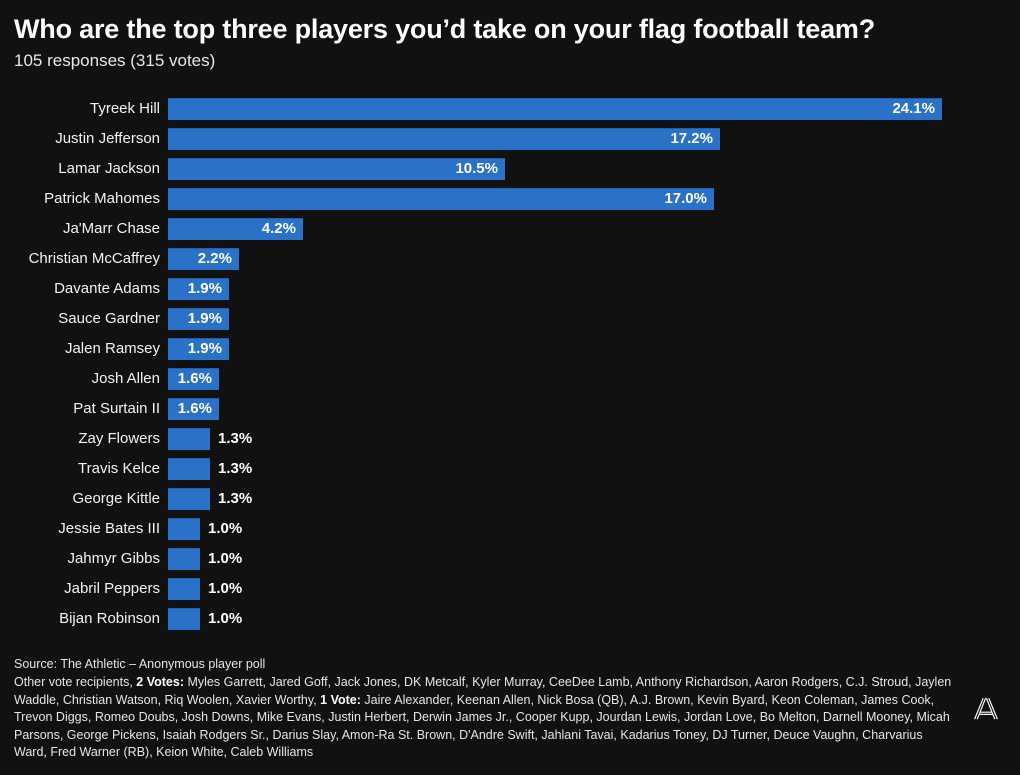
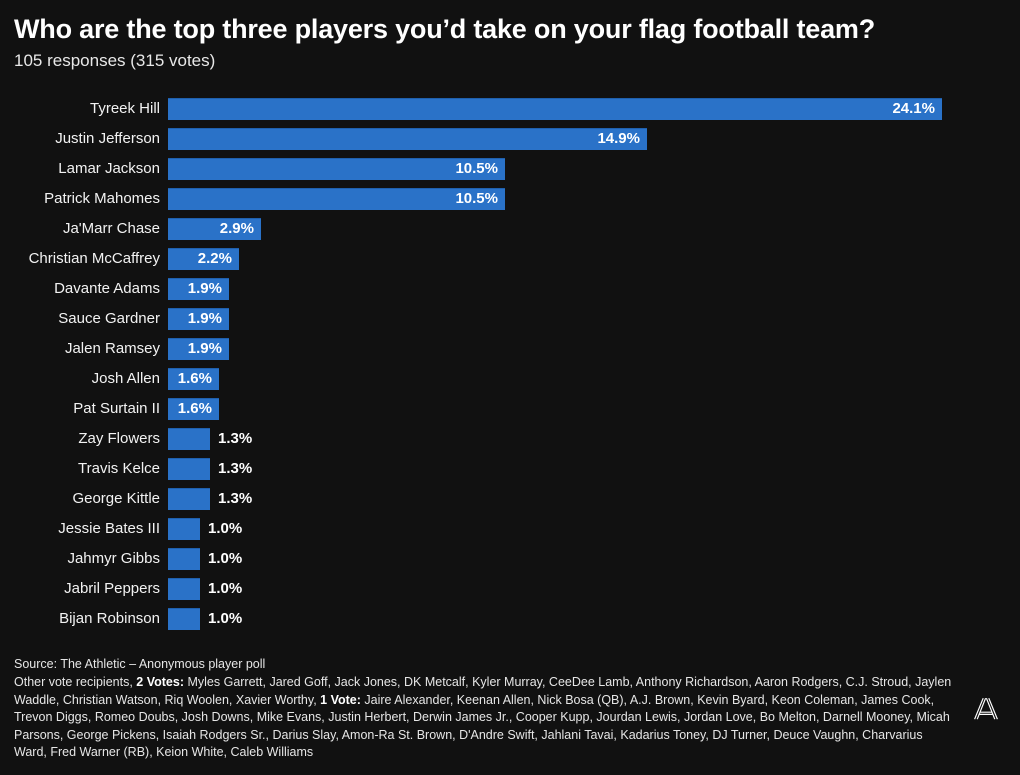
Justin Jefferson: 17.2% -> 14.9%
Patrick Mahomes: 17.0% -> 10.5%
Ja'Marr Chase: 4.2% -> 2.9%
